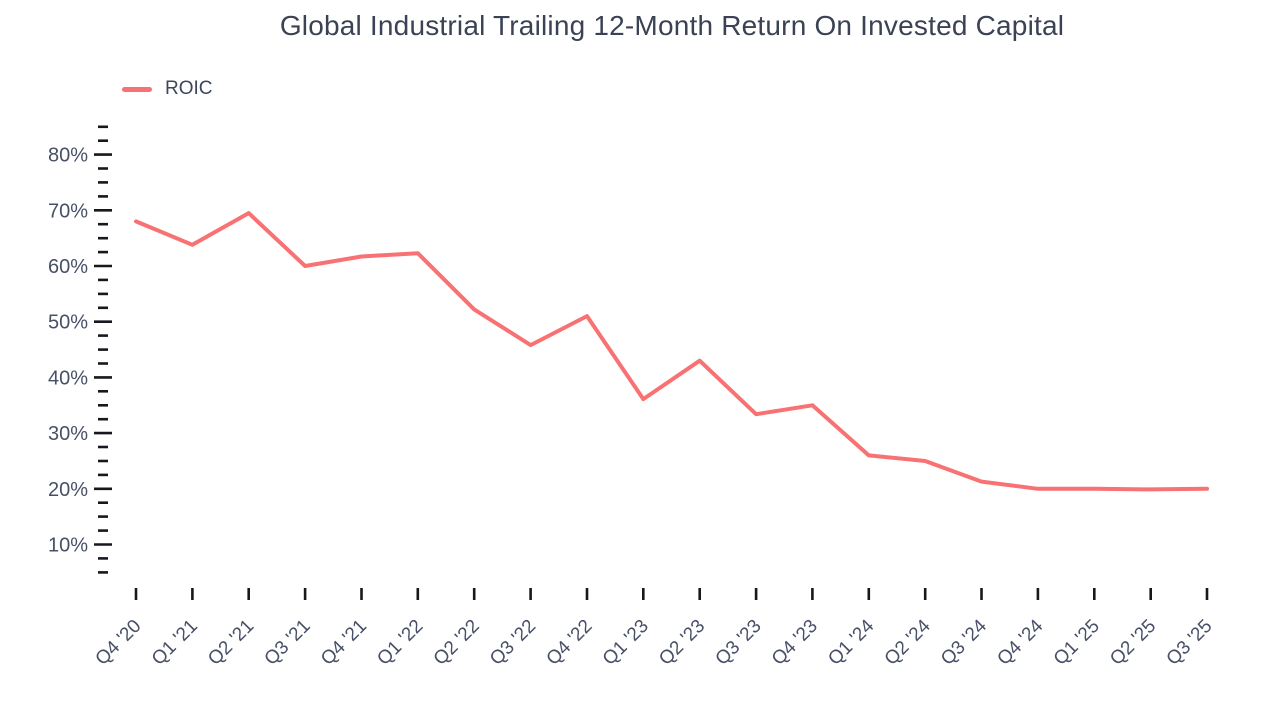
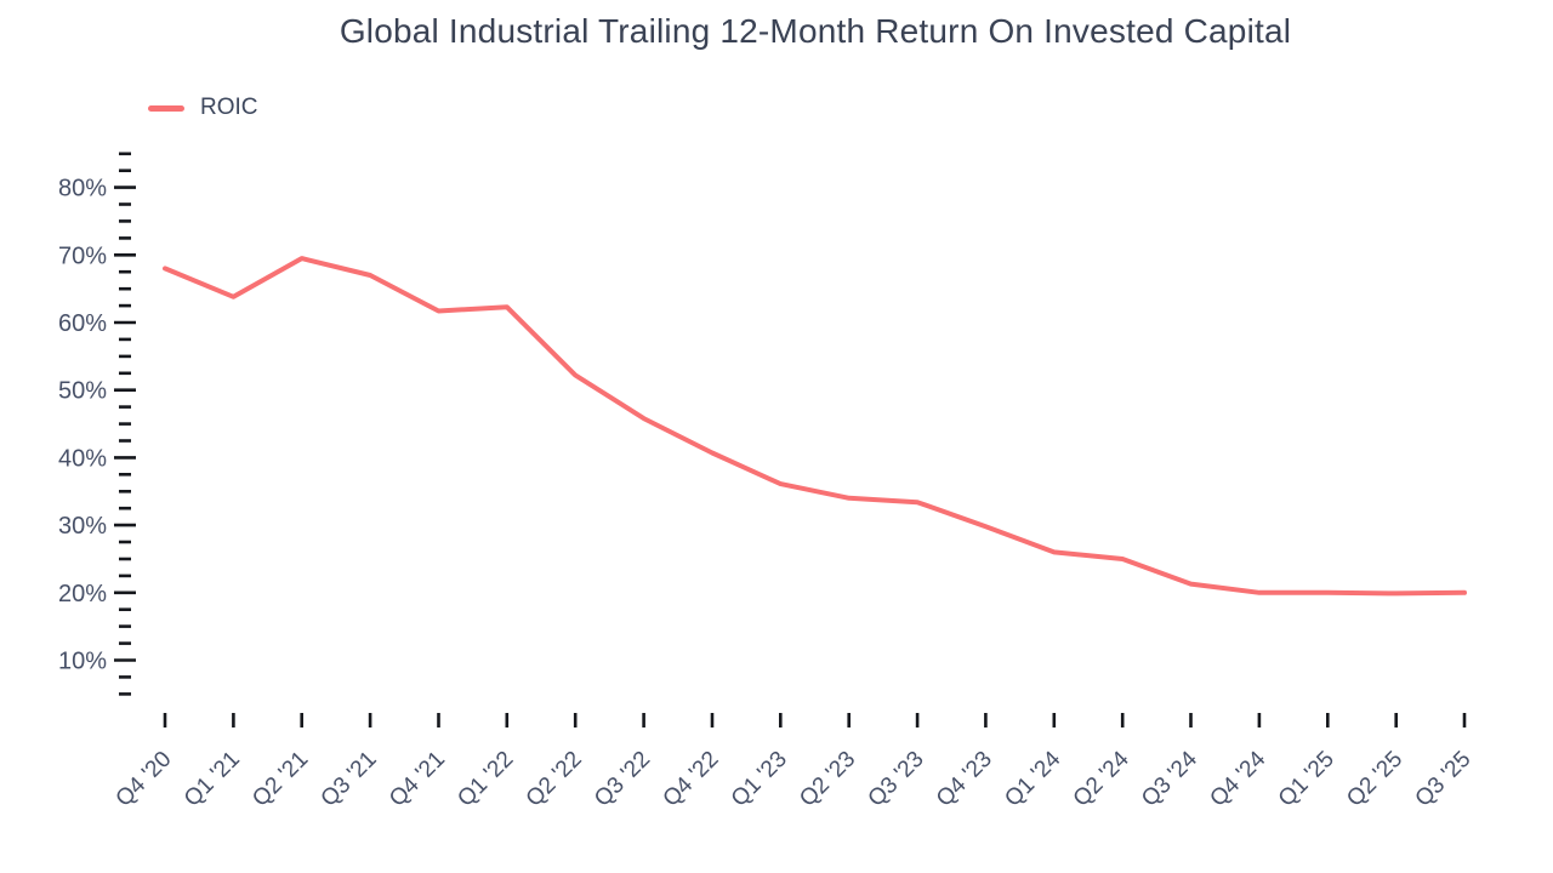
Q3 '21: 60% -> 67%
Q4 '22: 51% -> 41%
Q2 '23: 43% -> 34%
Q4 '23: 35% -> 30%
